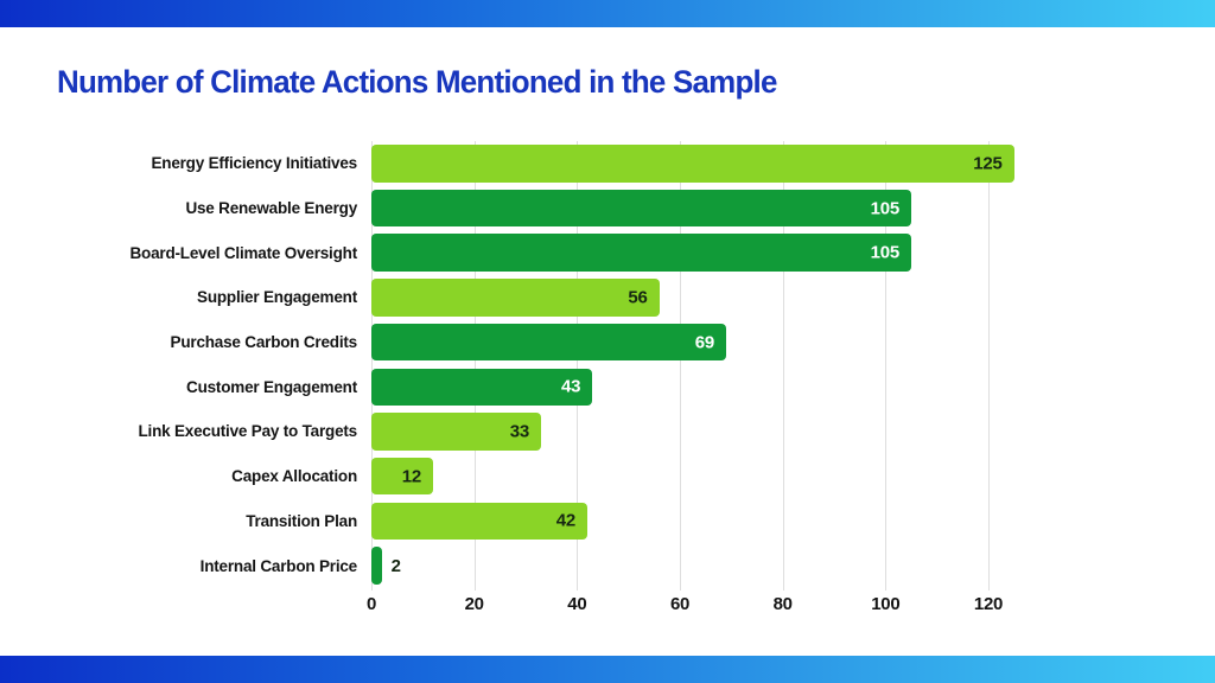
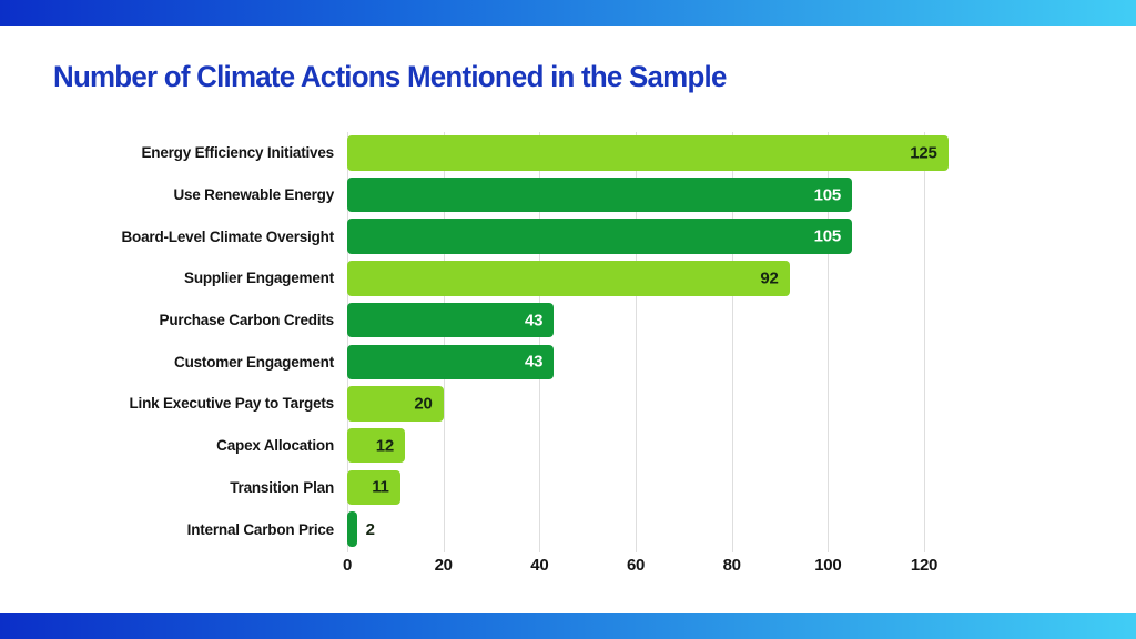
Supplier Engagement: 56 -> 92
Purchase Carbon Credits: 69 -> 43
Link Executive Pay to Targets: 33 -> 20
Transition Plan: 42 -> 11
